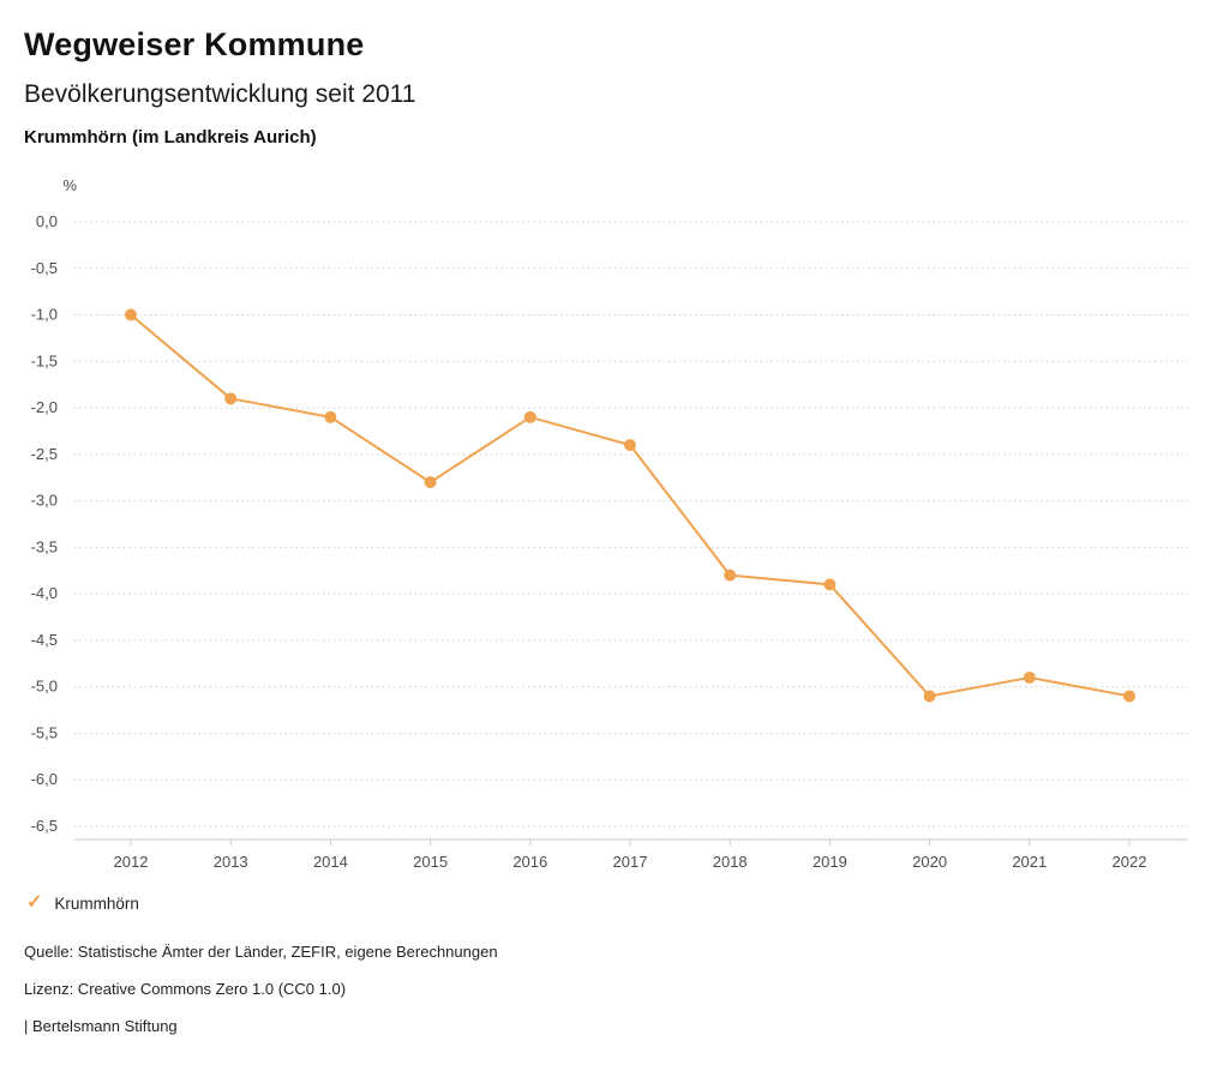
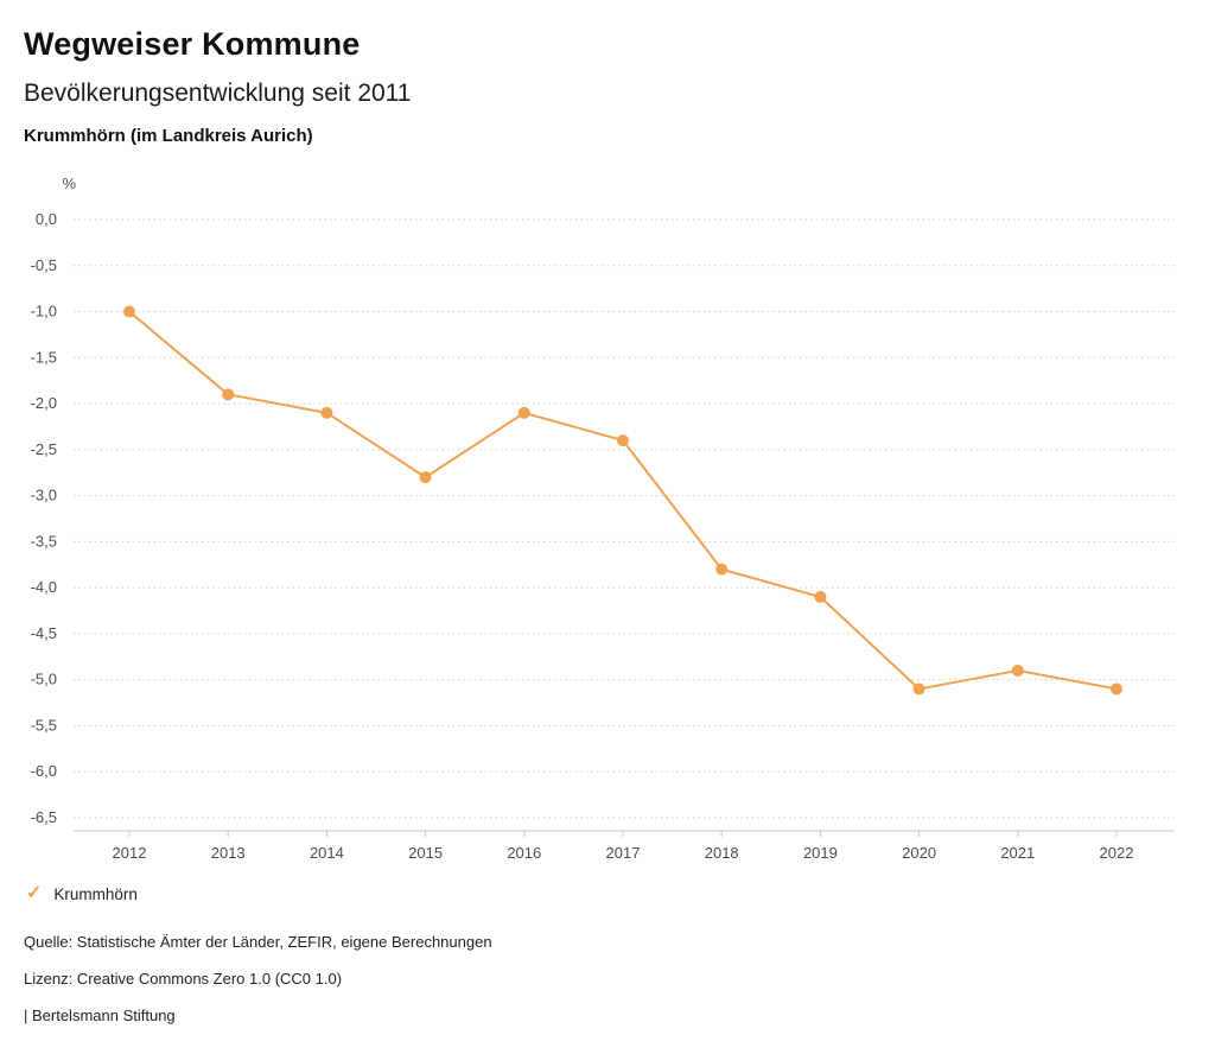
2019: -3,9 -> -4,1
